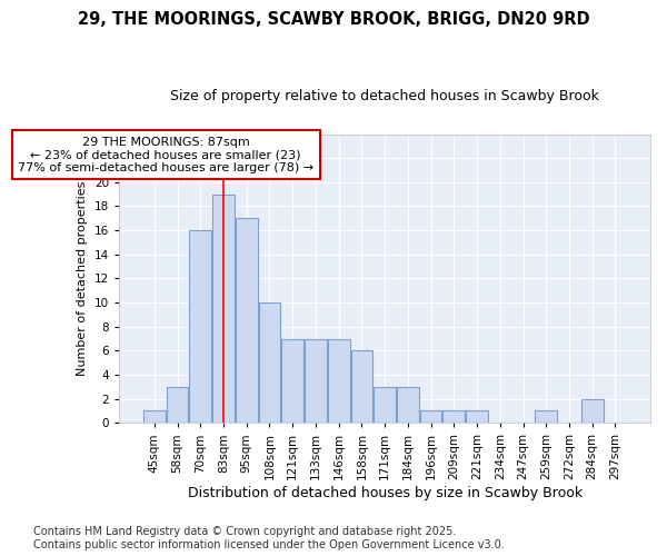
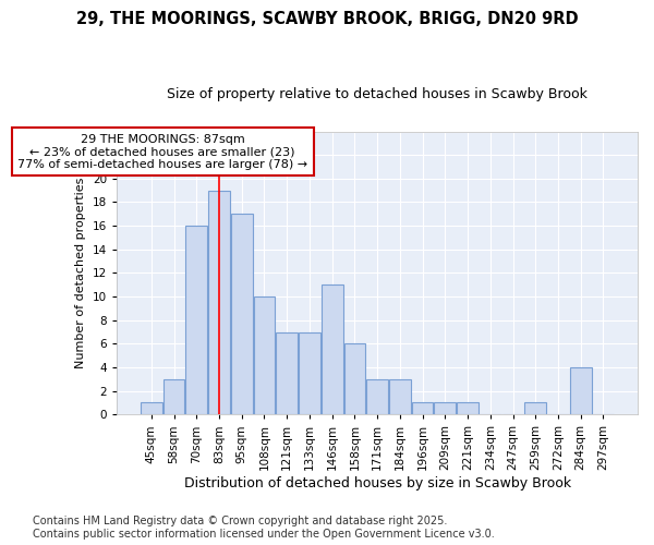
146sqm: 7 -> 11
284sqm: 2 -> 4
